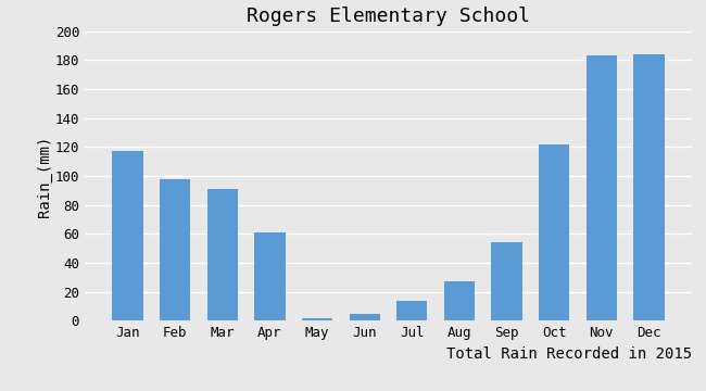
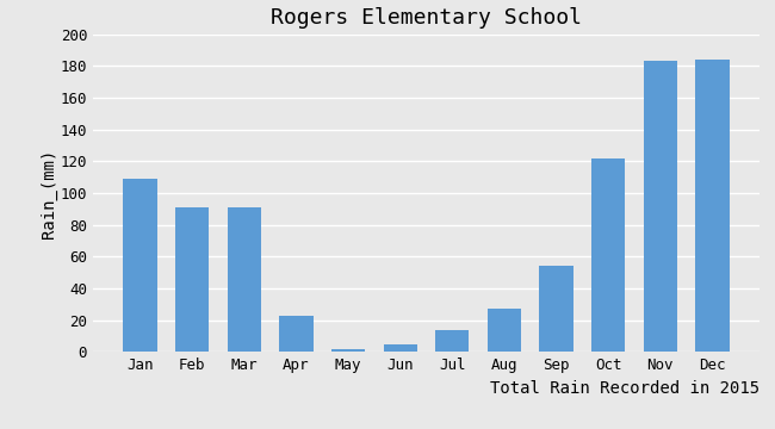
Jan: 117 -> 109
Feb: 98 -> 91
Apr: 61 -> 23
